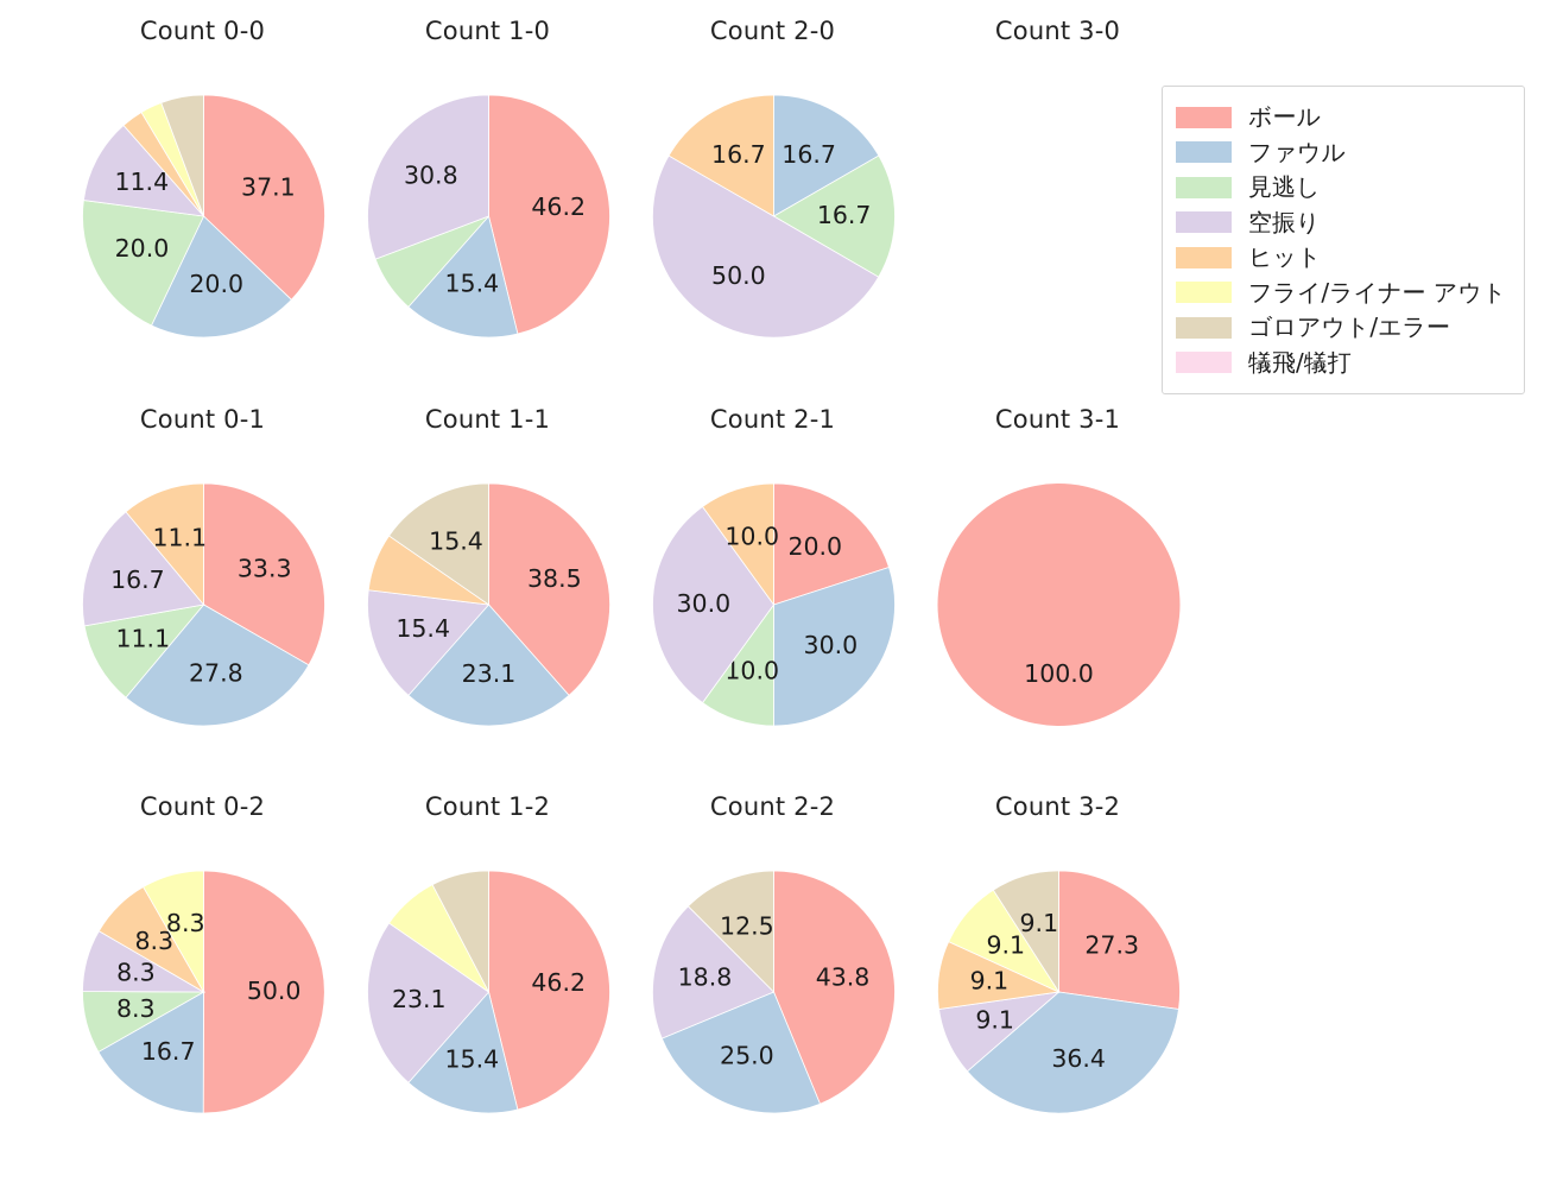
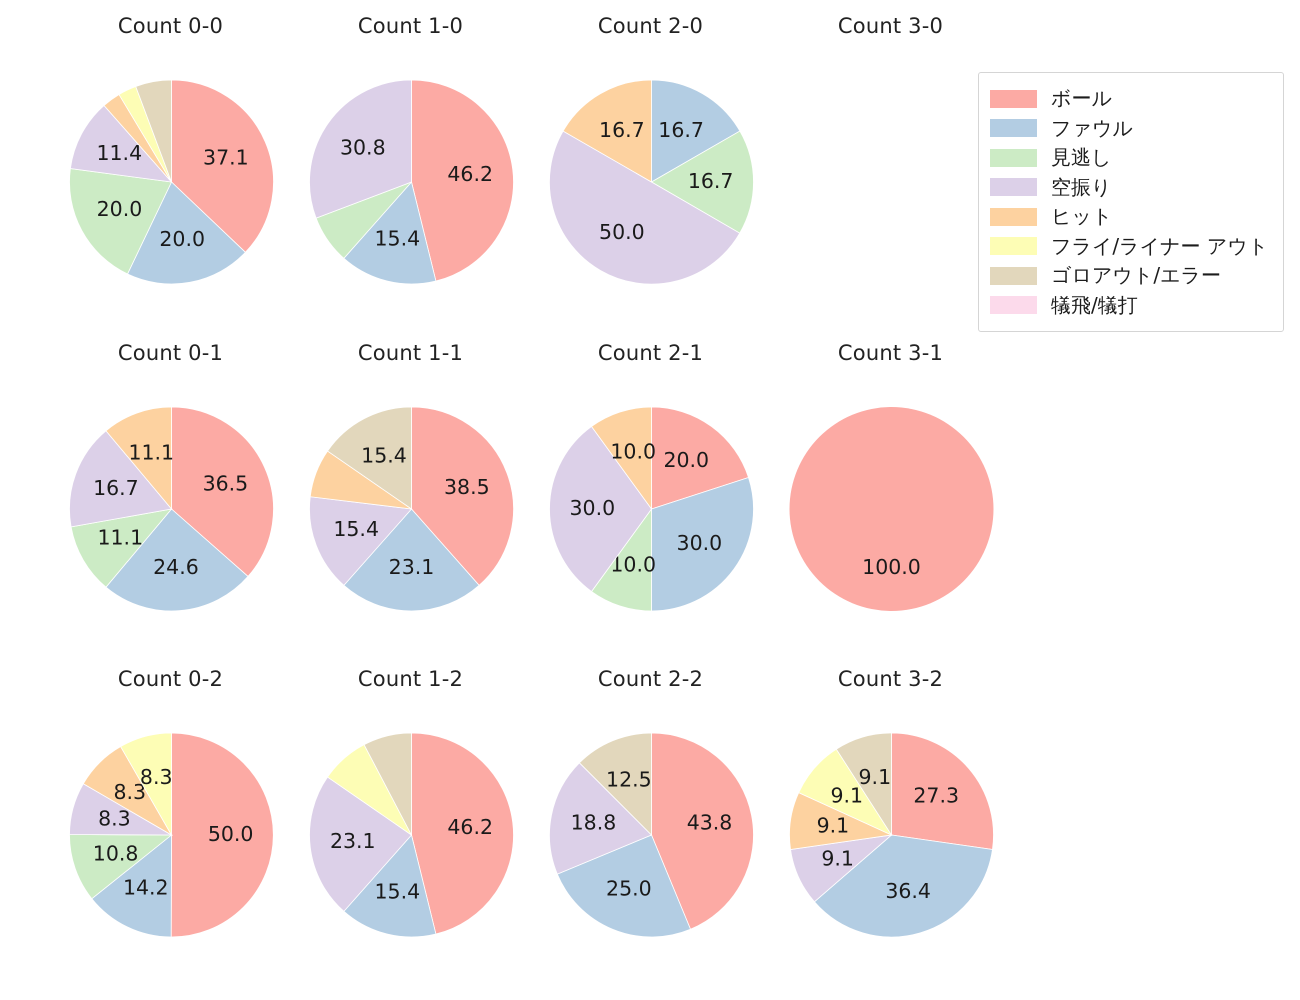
Count 0-1/ボール: 33.3 -> 36.5
Count 0-1/ファウル: 27.8 -> 24.6
Count 0-2/ファウル: 16.7 -> 14.2
Count 0-2/見逃し: 8.3 -> 10.8
